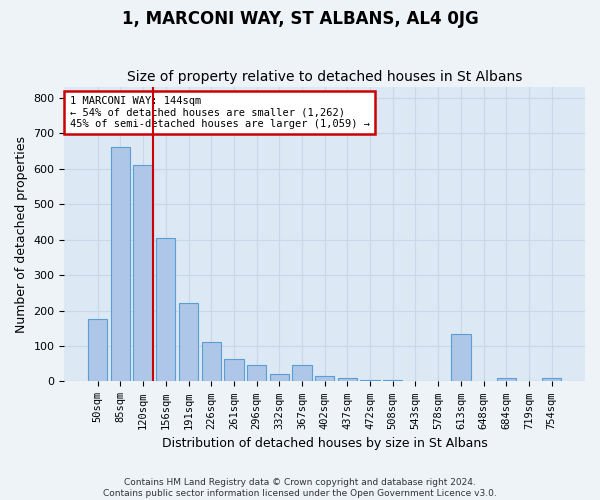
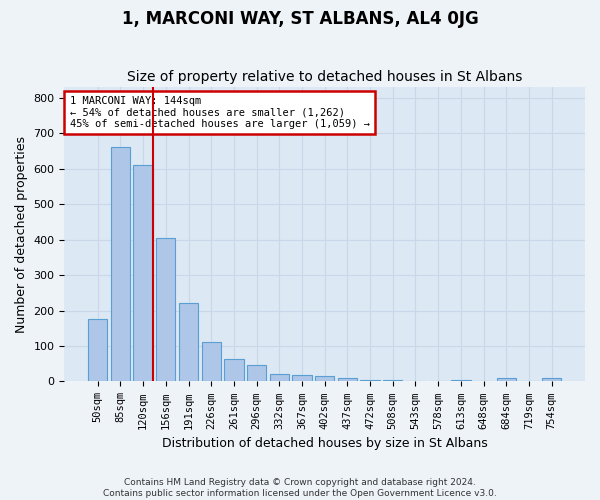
367sqm: 45 -> 17
613sqm: 135 -> 5
